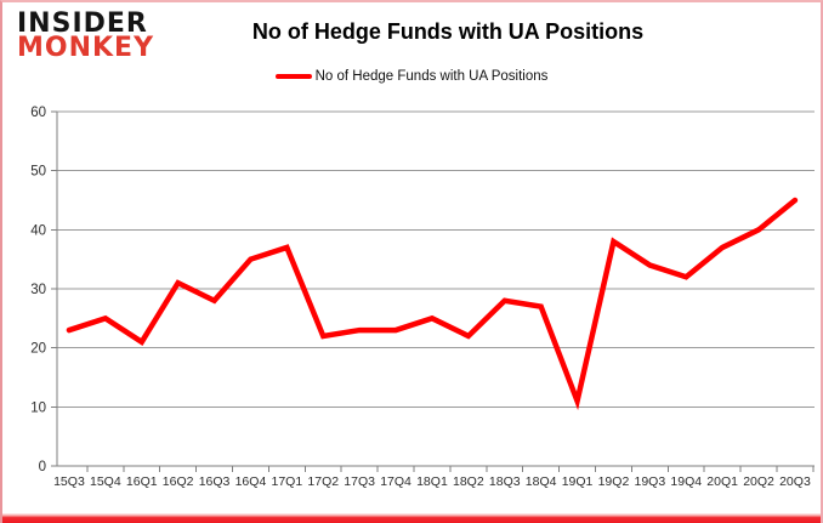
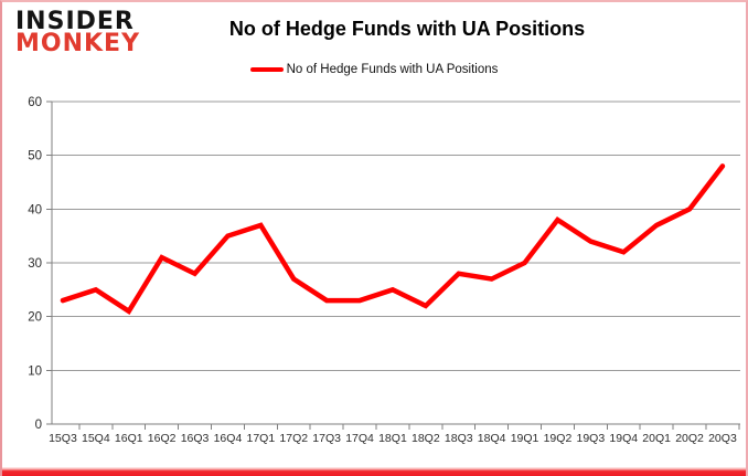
17Q2: 22 -> 27
19Q1: 11 -> 30
20Q3: 45 -> 48
